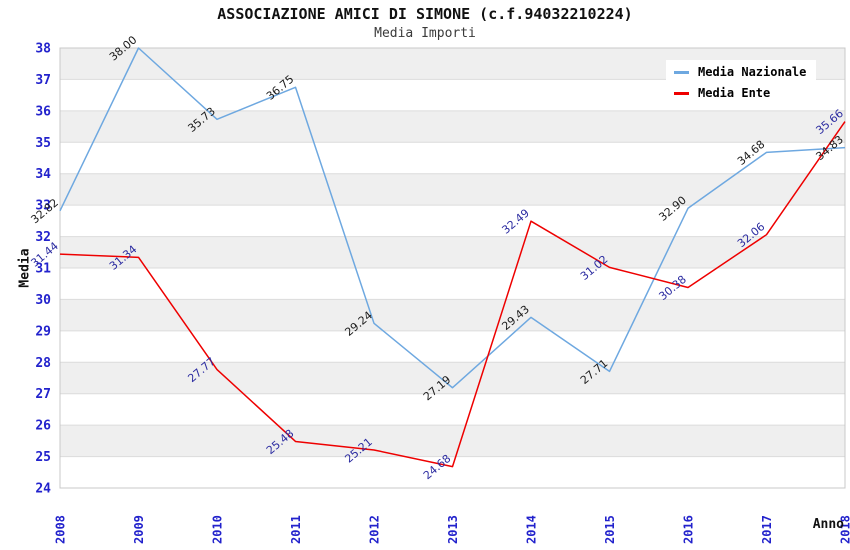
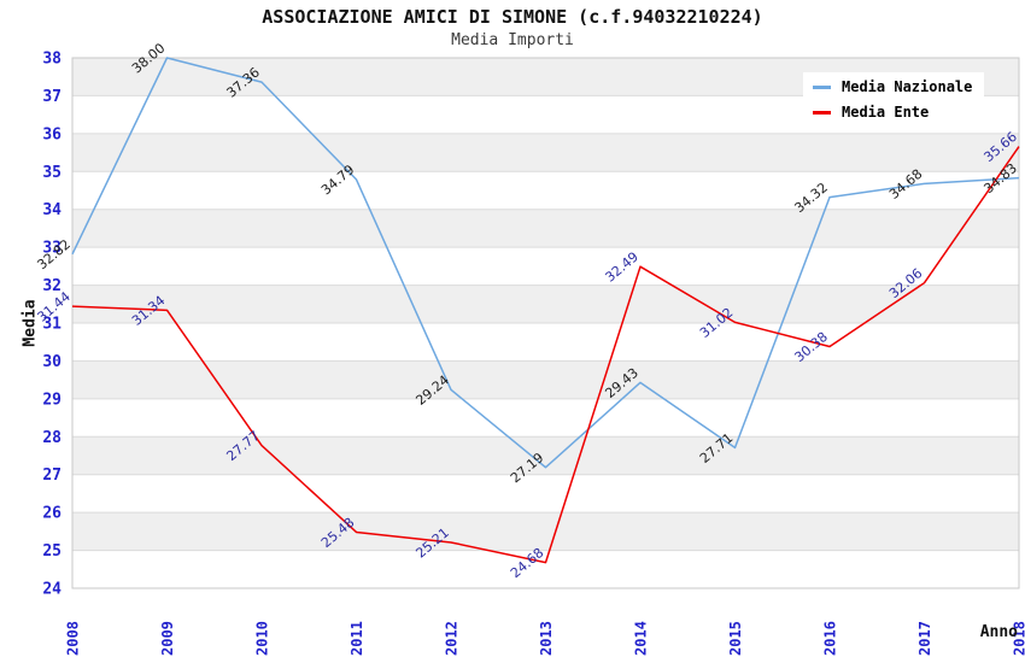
Media Nazionale/2010: 35.73 -> 37.36
Media Nazionale/2011: 36.75 -> 34.79
Media Nazionale/2016: 32.90 -> 34.32
